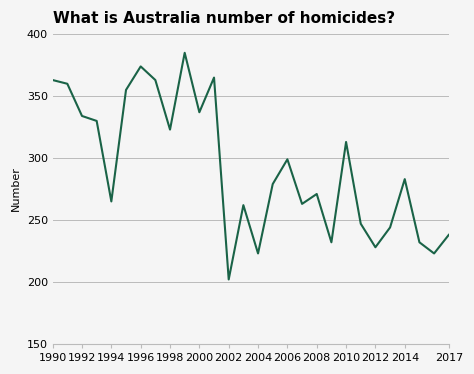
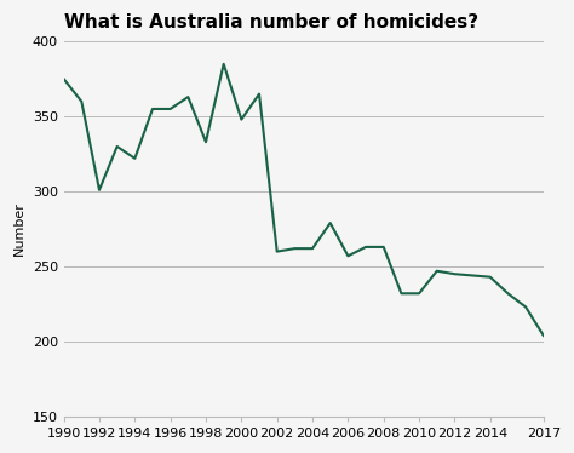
1990: 363 -> 375
1992: 334 -> 301
1994: 265 -> 322
1996: 374 -> 355
1998: 323 -> 333
2000: 337 -> 348
2002: 202 -> 260
2004: 223 -> 262
2006: 299 -> 257
2008: 271 -> 263
2010: 313 -> 232
2012: 228 -> 245
2014: 283 -> 243
2017: 238 -> 204
